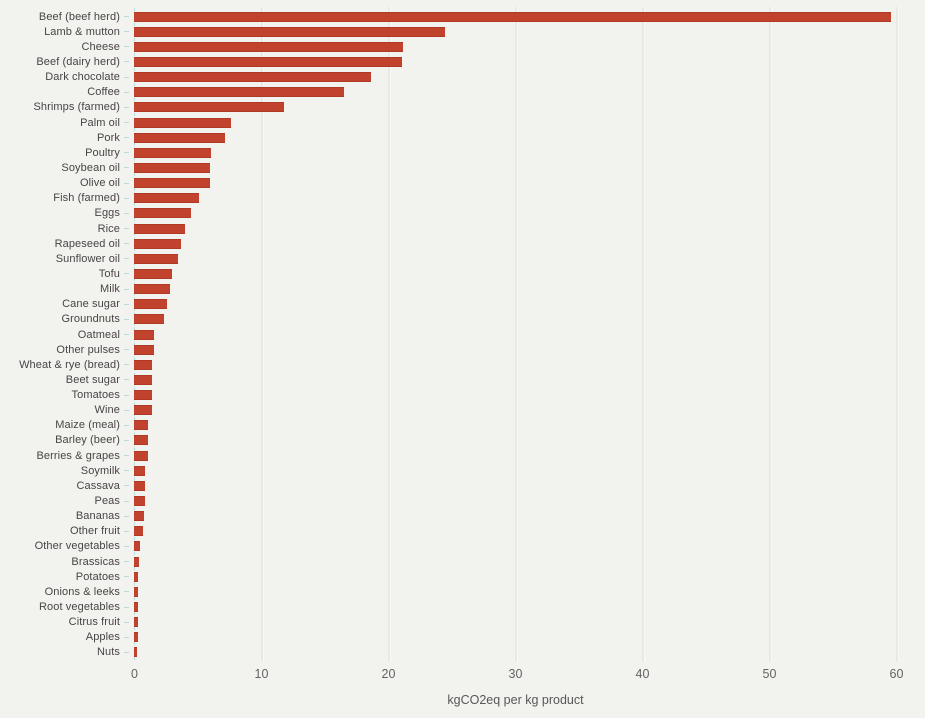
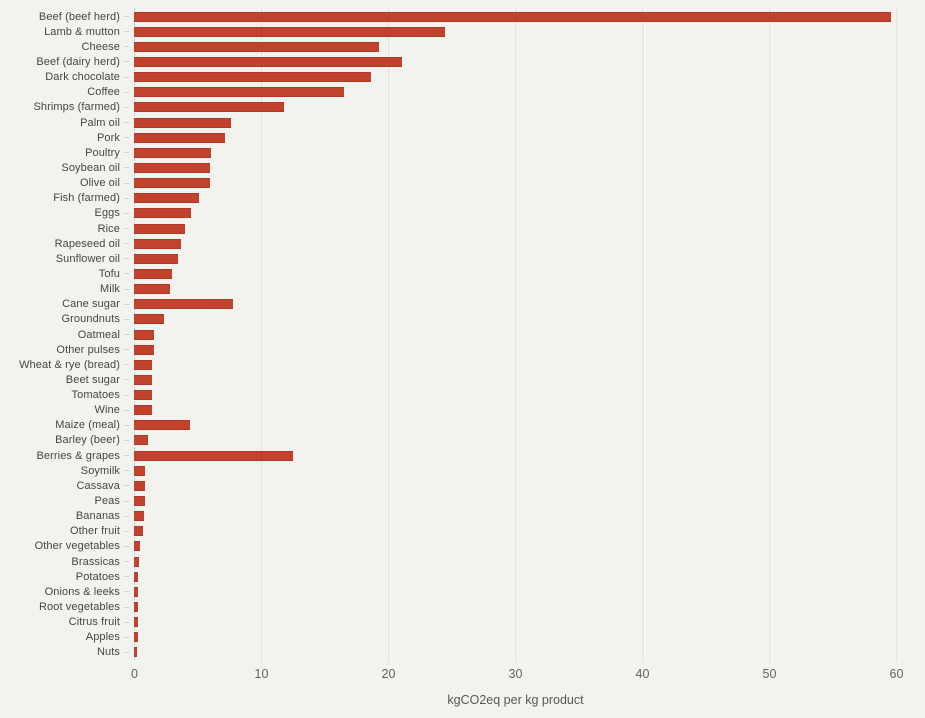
Cheese: 21.2 -> 19.3
Cane sugar: 2.6 -> 7.8
Maize (meal): 1.1 -> 4.4
Berries & grapes: 1.1 -> 12.5
